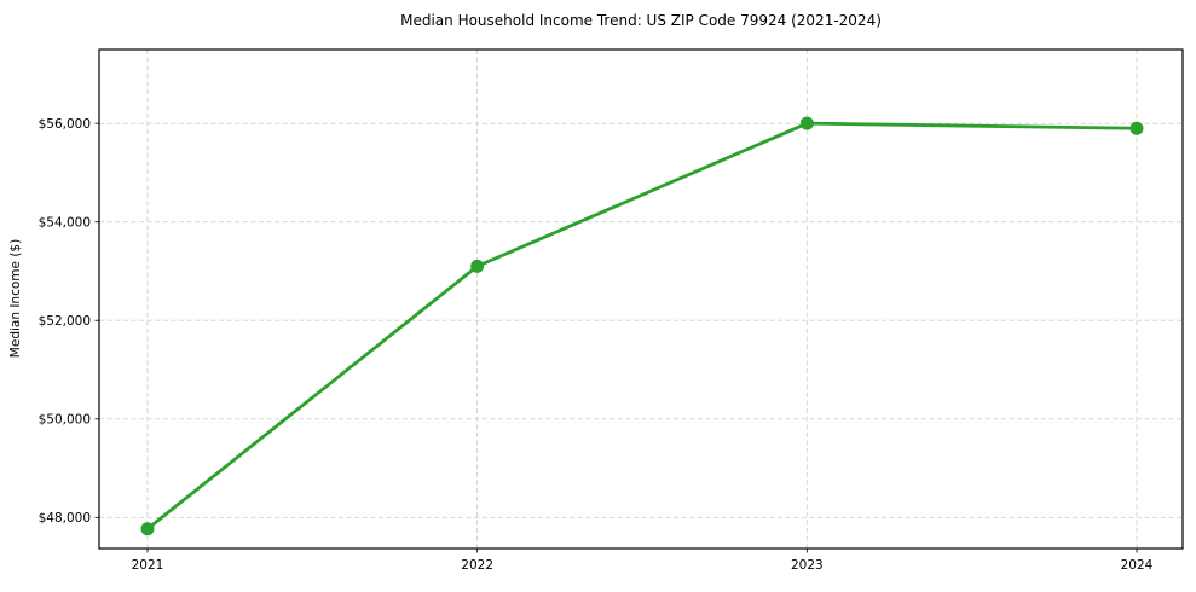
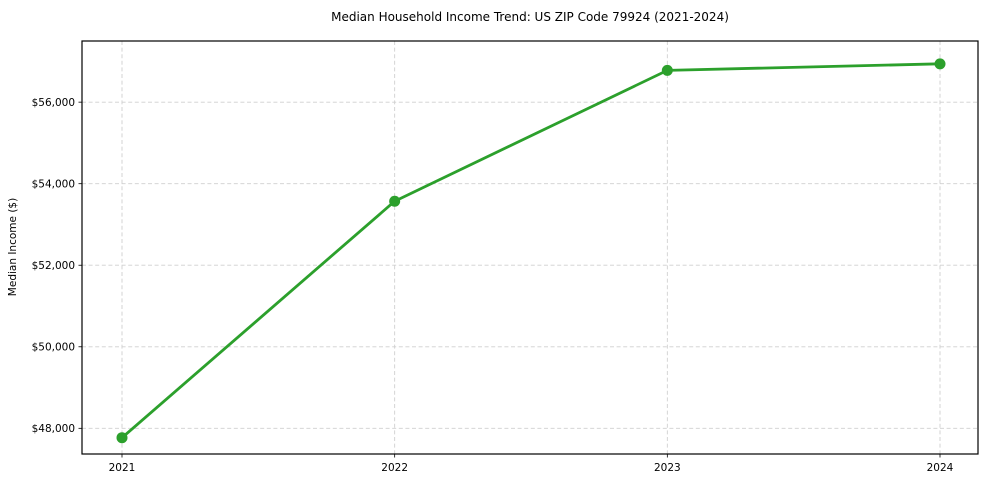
2022: $53100 -> $53600
2023: $56000 -> $56800
2024: $55900 -> $56900
